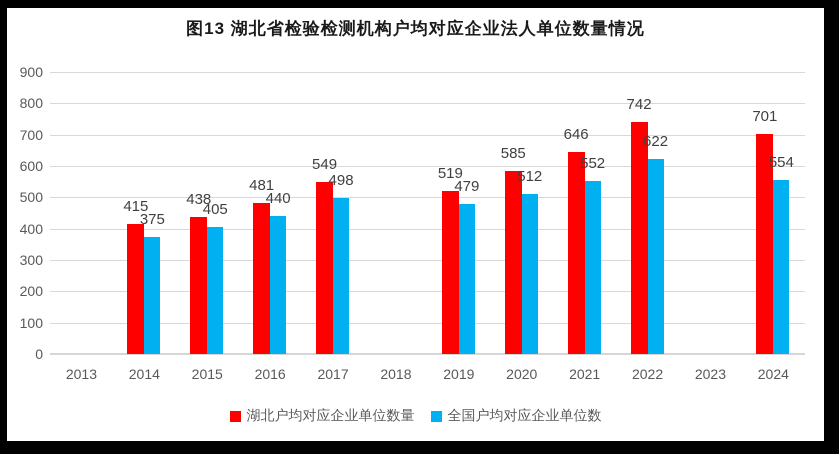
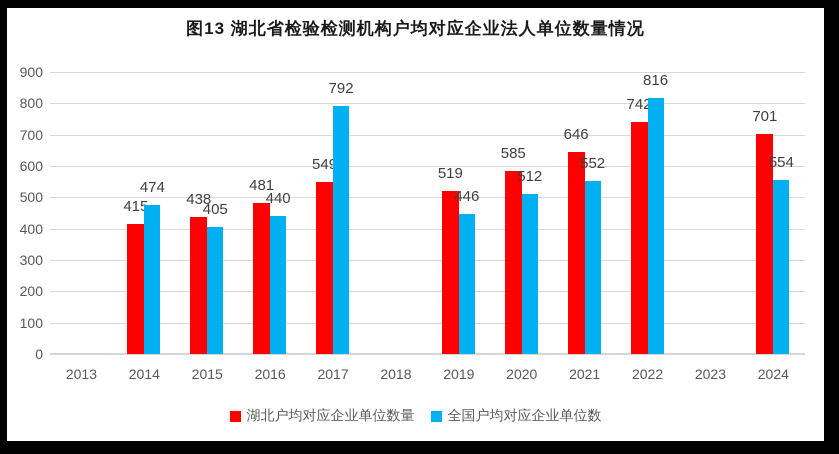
全国户均对应企业单位数/2014: 375 -> 474
全国户均对应企业单位数/2017: 498 -> 792
全国户均对应企业单位数/2019: 479 -> 446
全国户均对应企业单位数/2022: 622 -> 816
